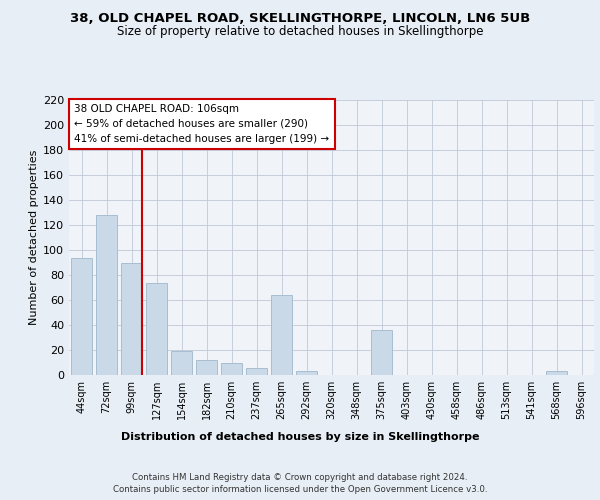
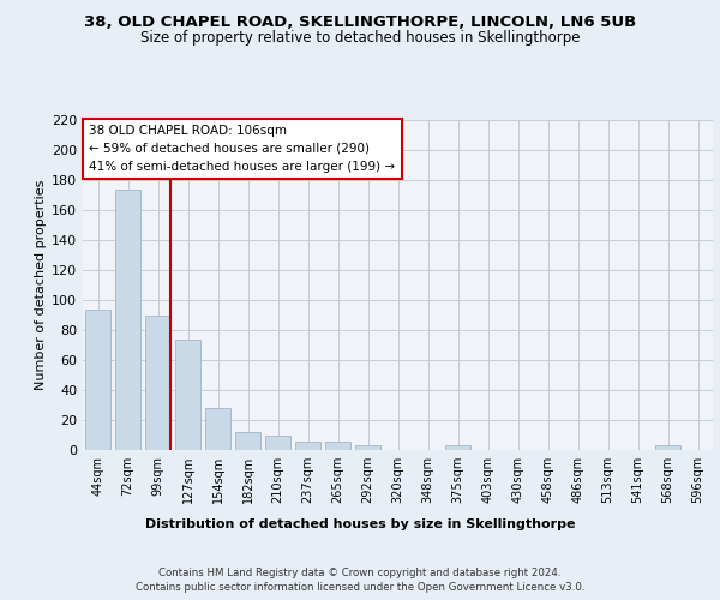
72sqm: 128 -> 174
154sqm: 19 -> 28
265sqm: 64 -> 6
375sqm: 36 -> 3
